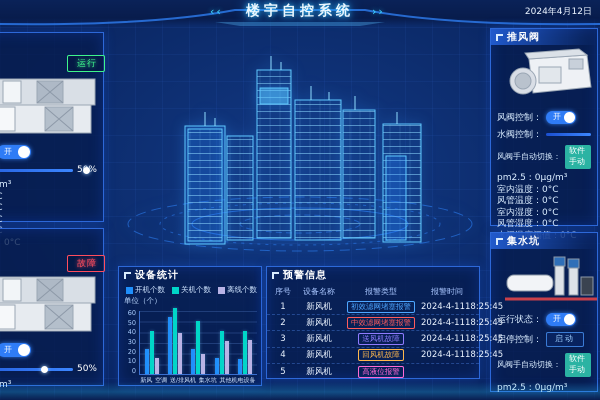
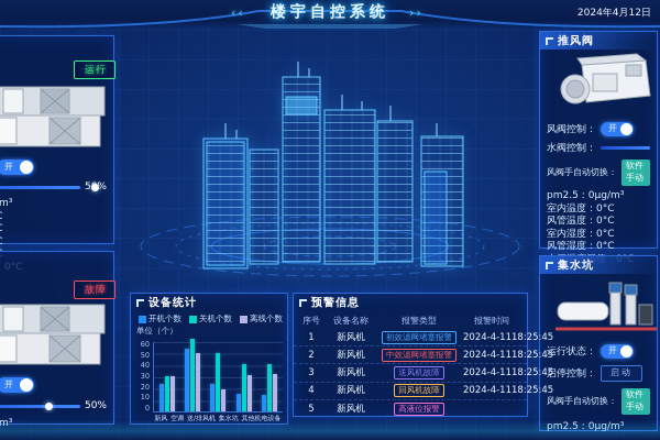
关机个数/新风: 40 -> 30
离线个数/新风: 20 -> 30
离线个数/空调: 40 -> 50
